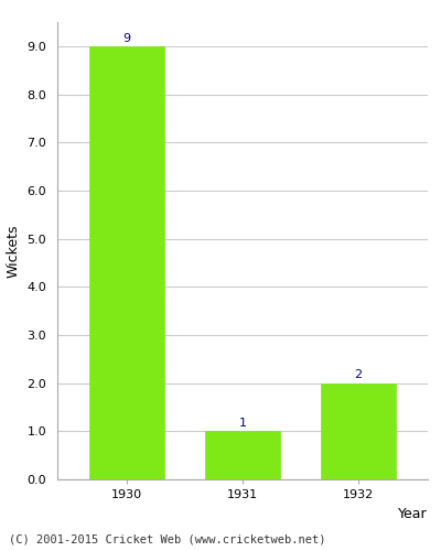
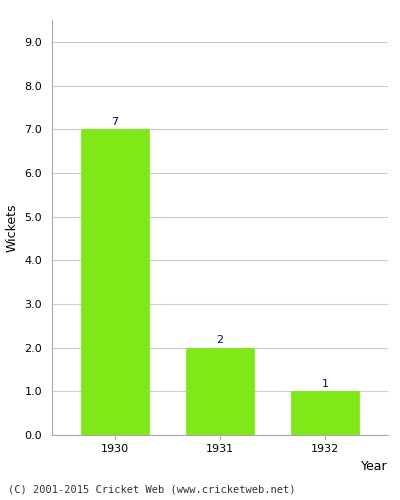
1930: 9 -> 7
1931: 1 -> 2
1932: 2 -> 1
